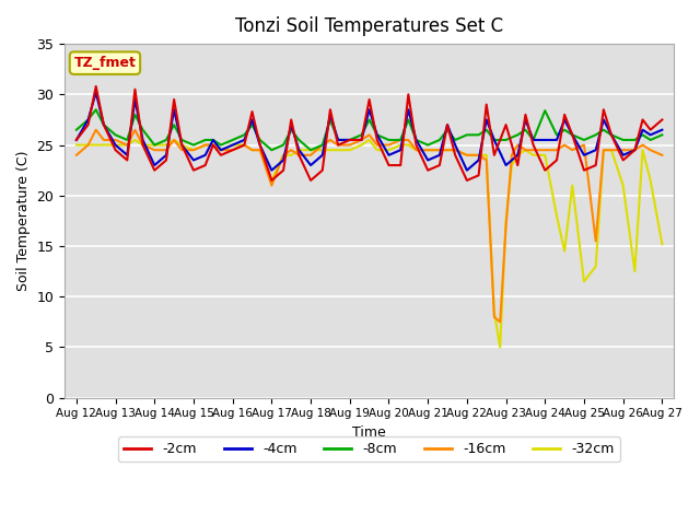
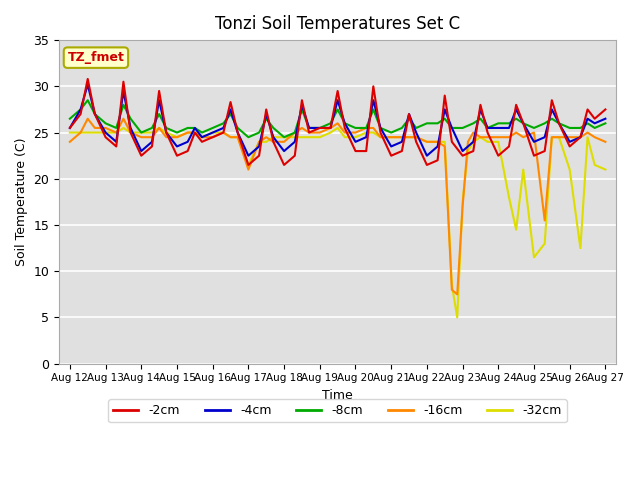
-2cm/Aug 23: 27.0 -> 22.5
-8cm/Aug 24: 28.4 -> 26.0
-32cm/Aug 27: 15.2 -> 21.0
